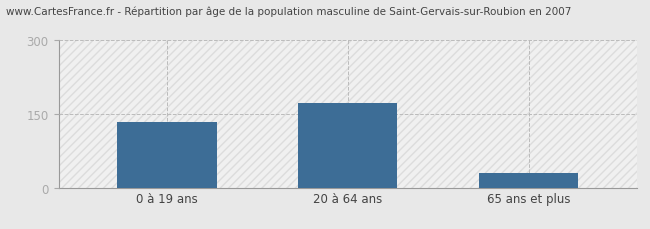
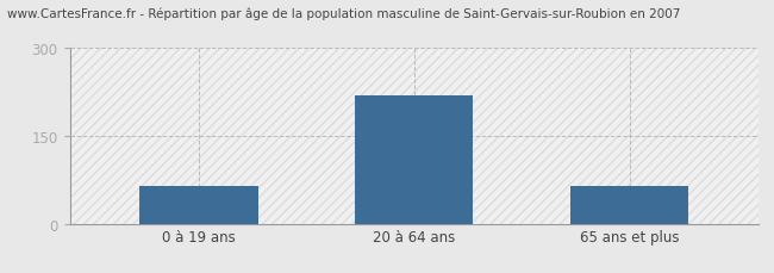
0 à 19 ans: 133 -> 65
20 à 64 ans: 172 -> 220
65 ans et plus: 30 -> 65
